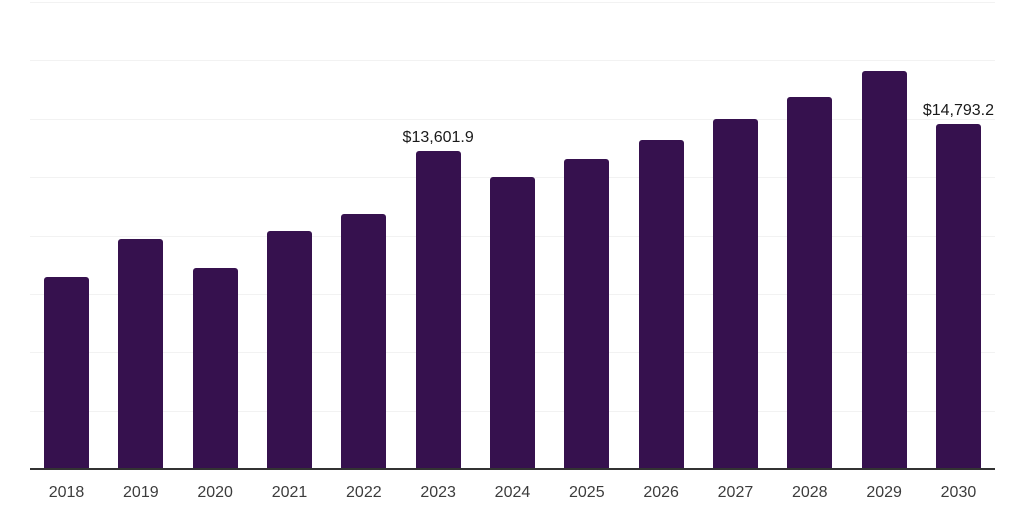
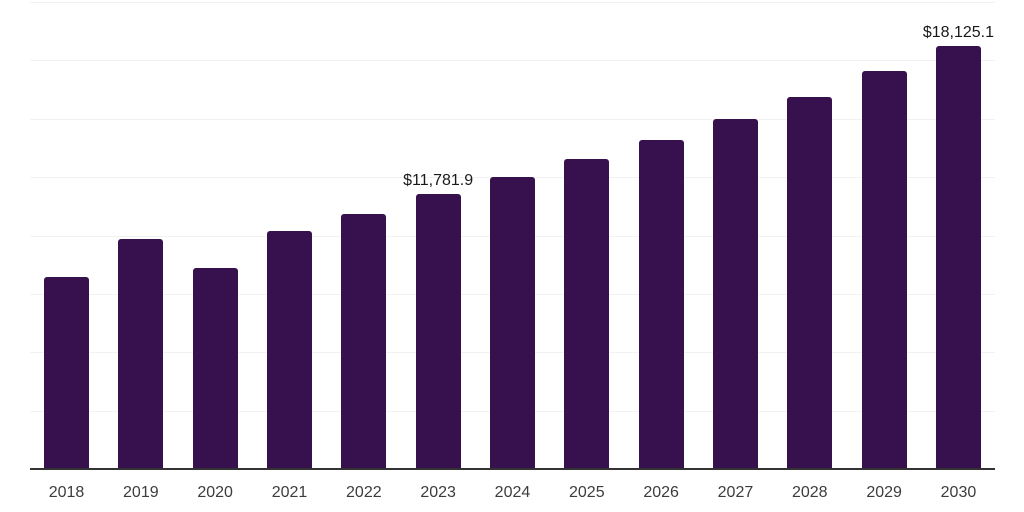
2023: $13,601.9 -> $11,781.9
2030: $14,793.2 -> $18,125.1
